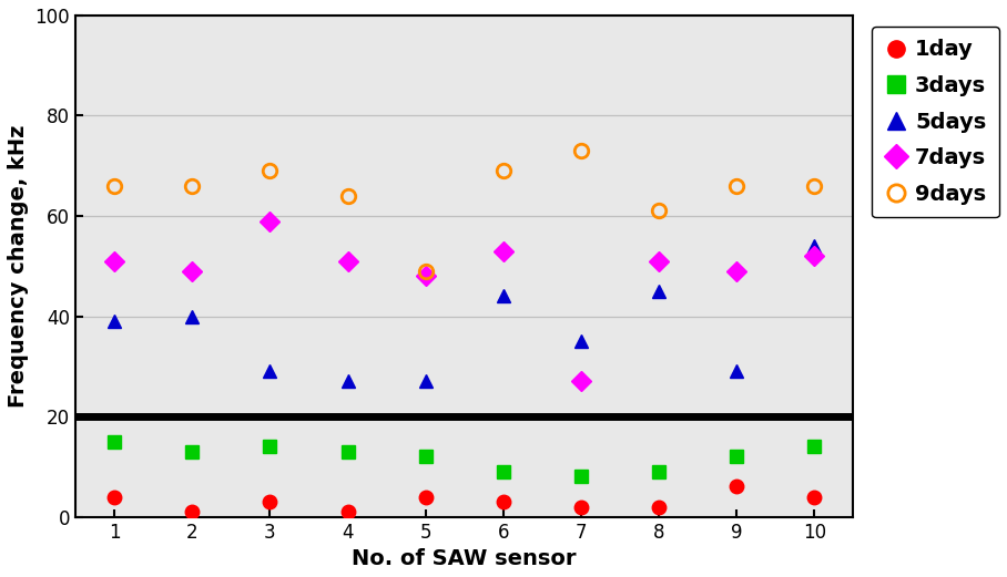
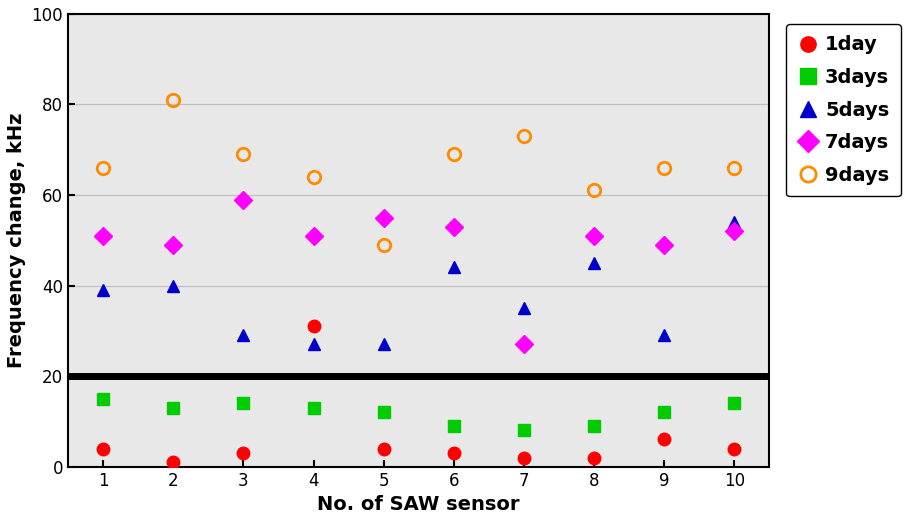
9days/2: 66 -> 81
1day/4: 1 -> 31
7days/5: 48 -> 55
